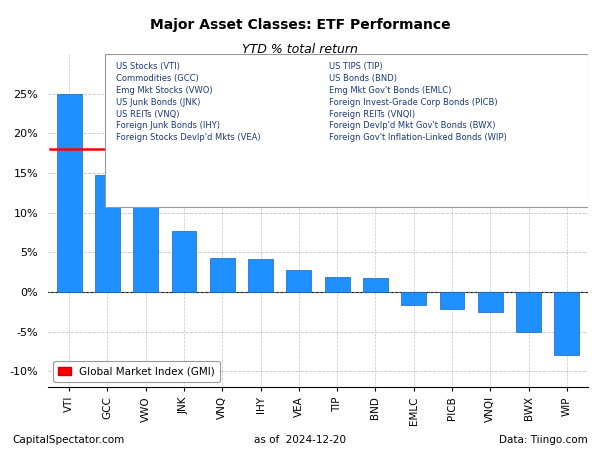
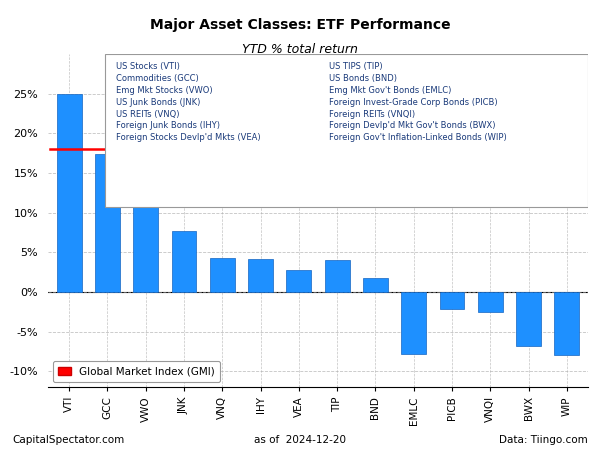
GCC: 14.8% -> 17.4%
TIP: 1.9% -> 4.0%
EMLC: -1.7% -> -7.8%
BWX: -5.1% -> -6.8%
